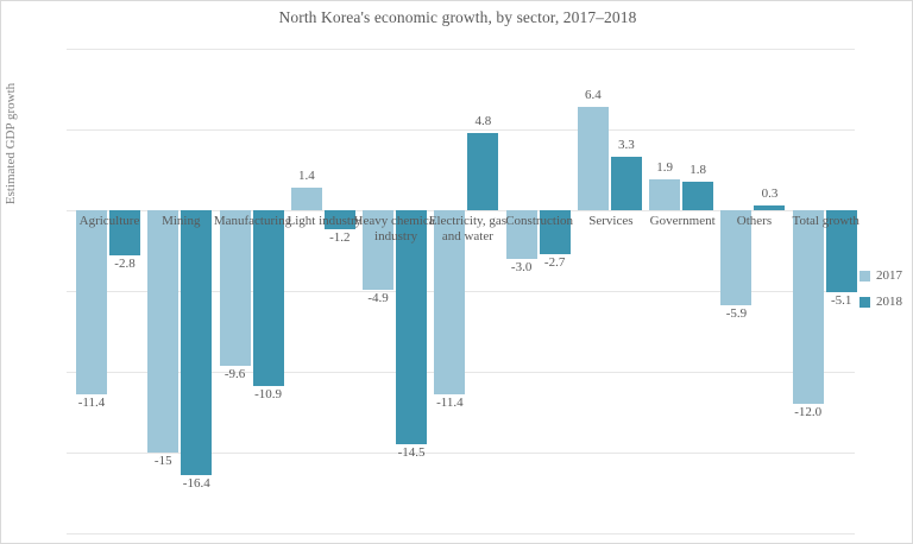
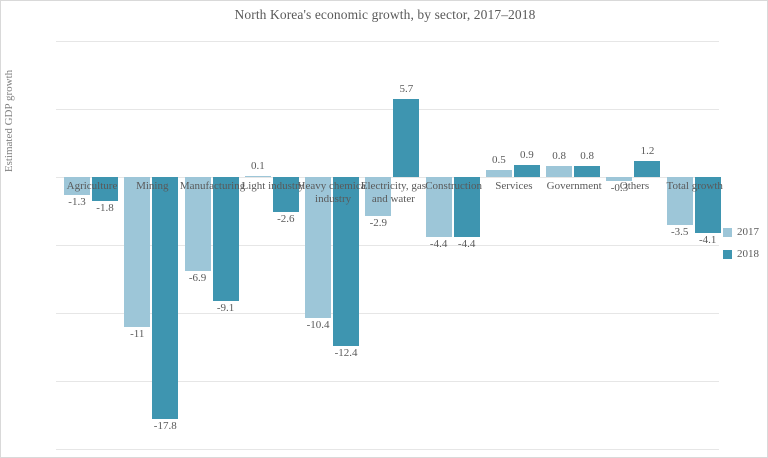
2017/Agriculture: -11.4 -> -1.3
2018/Agriculture: -2.8 -> -1.8
2017/Mining: -15 -> -11
2018/Mining: -16.4 -> -17.8
2017/Manufacturing: -9.6 -> -6.9
2018/Manufacturing: -10.9 -> -9.1
2017/Light industry: 1.4 -> 0.1
2018/Light industry: -1.2 -> -2.6
2017/Heavy chemical industry: -4.9 -> -10.4
2018/Heavy chemical industry: -14.5 -> -12.4
2017/Electricity, gas and water: -11.4 -> -2.9
2018/Electricity, gas and water: 4.8 -> 5.7
2017/Construction: -3.0 -> -4.4
2018/Construction: -2.7 -> -4.4
2017/Services: 6.4 -> 0.5
2018/Services: 3.3 -> 0.9
2017/Government: 1.9 -> 0.8
2018/Government: 1.8 -> 0.8
2017/Others: -5.9 -> -0.3
2018/Others: 0.3 -> 1.2
2017/Total growth: -12.0 -> -3.5
2018/Total growth: -5.1 -> -4.1
